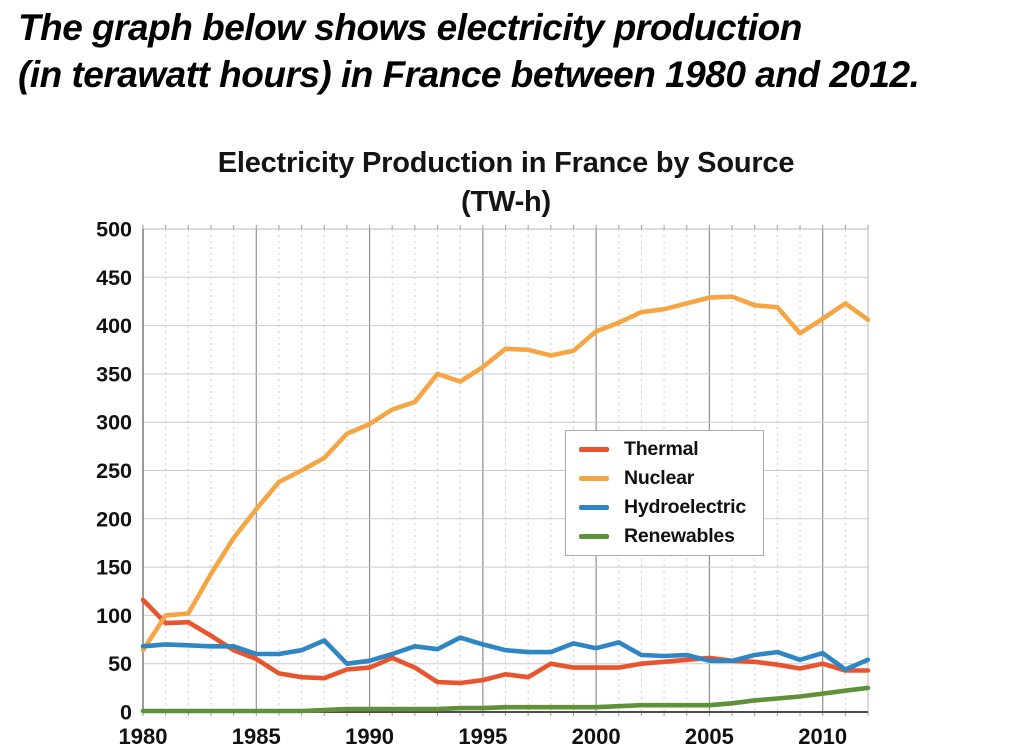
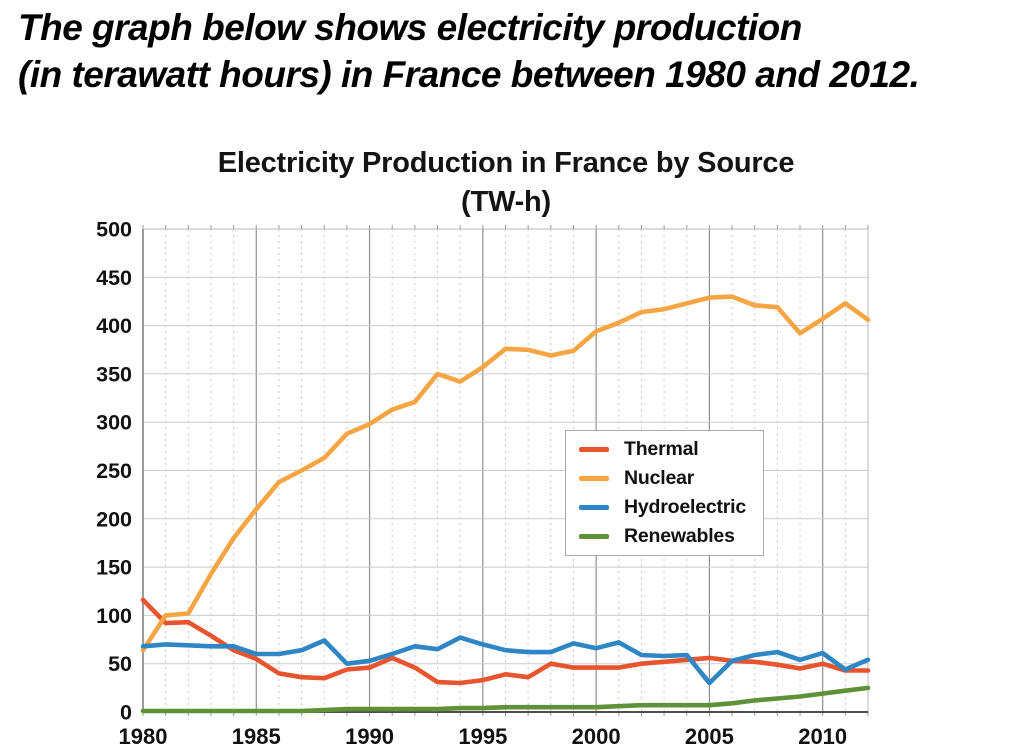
Hydroelectric/2005: 50 -> 30
